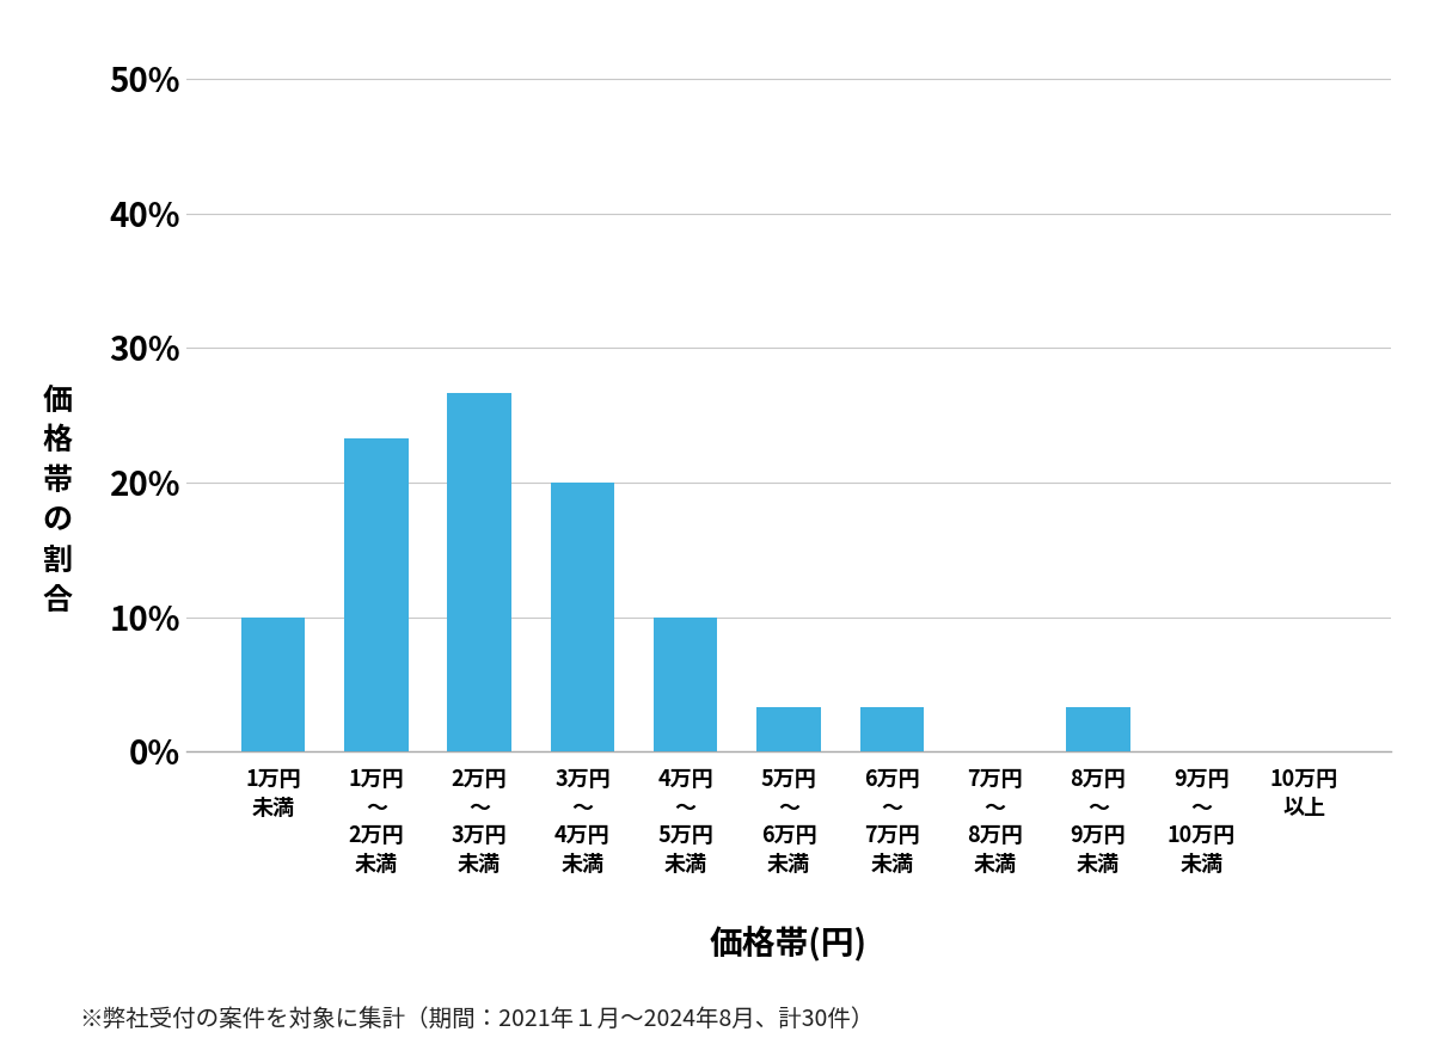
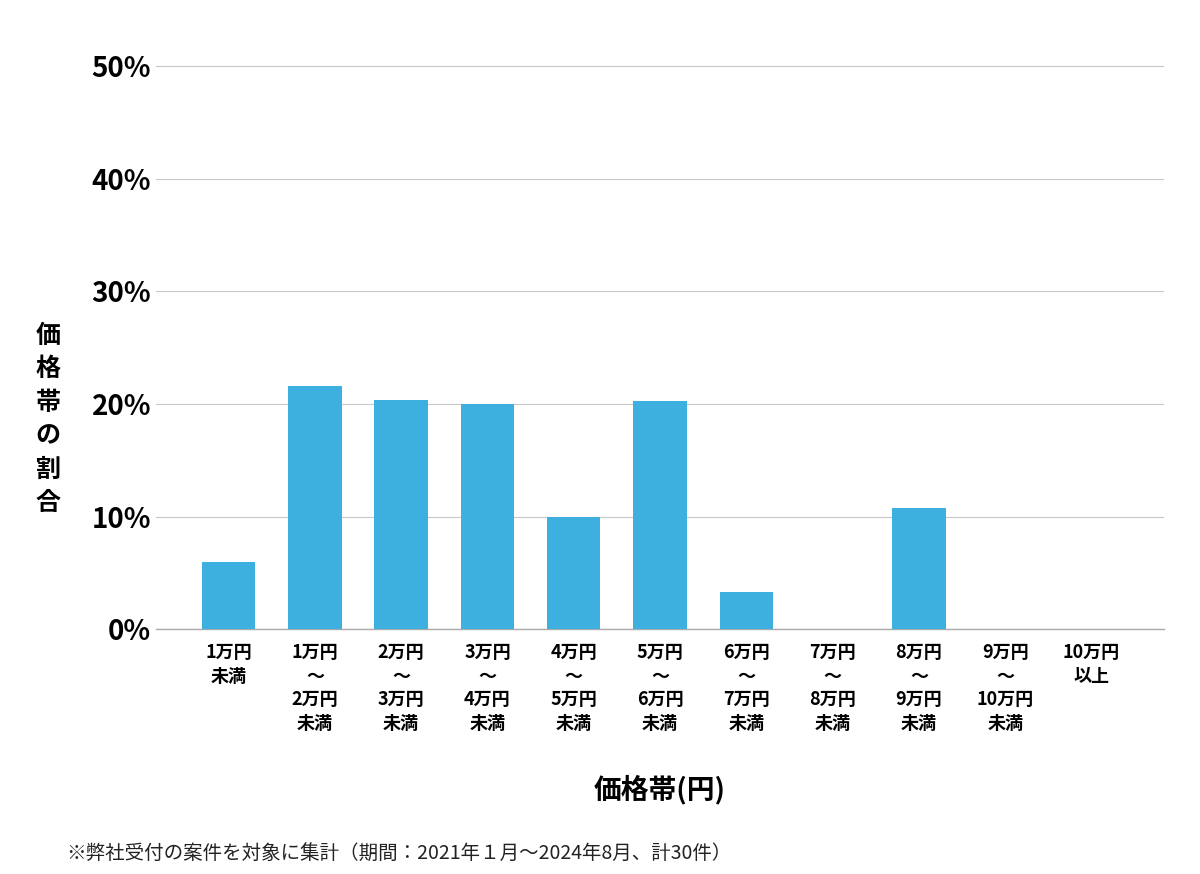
1万円 未満: 10.0% -> 6.0%
1万円 〜 2万円 未満: 23.3% -> 21.6%
2万円 〜 3万円 未満: 26.7% -> 20.4%
5万円 〜 6万円 未満: 3.3% -> 20.3%
8万円 〜 9万円 未満: 3.3% -> 10.8%
